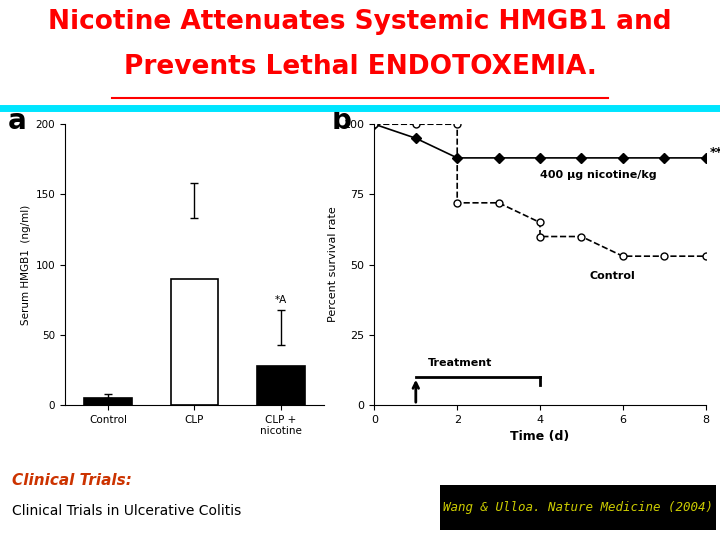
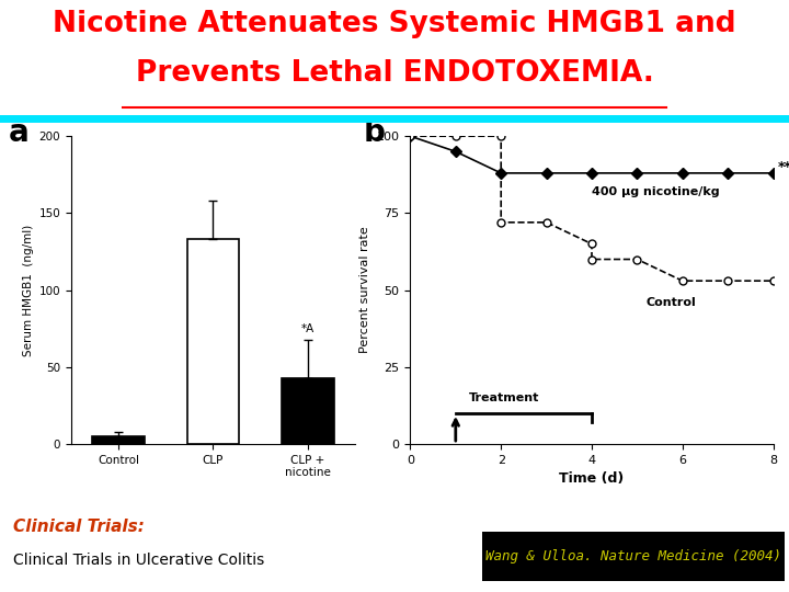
CLP: 90 -> 133
CLP + nicotine: 28 -> 43
